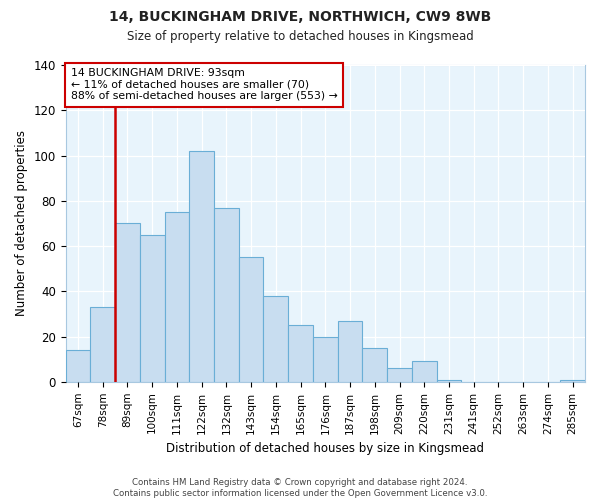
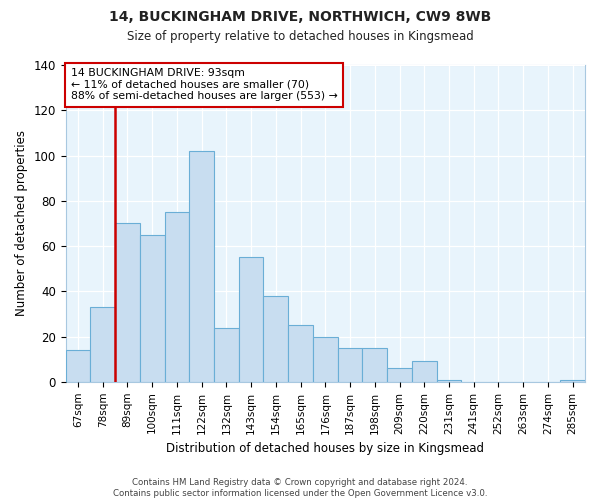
132sqm: 77 -> 24
187sqm: 27 -> 15
